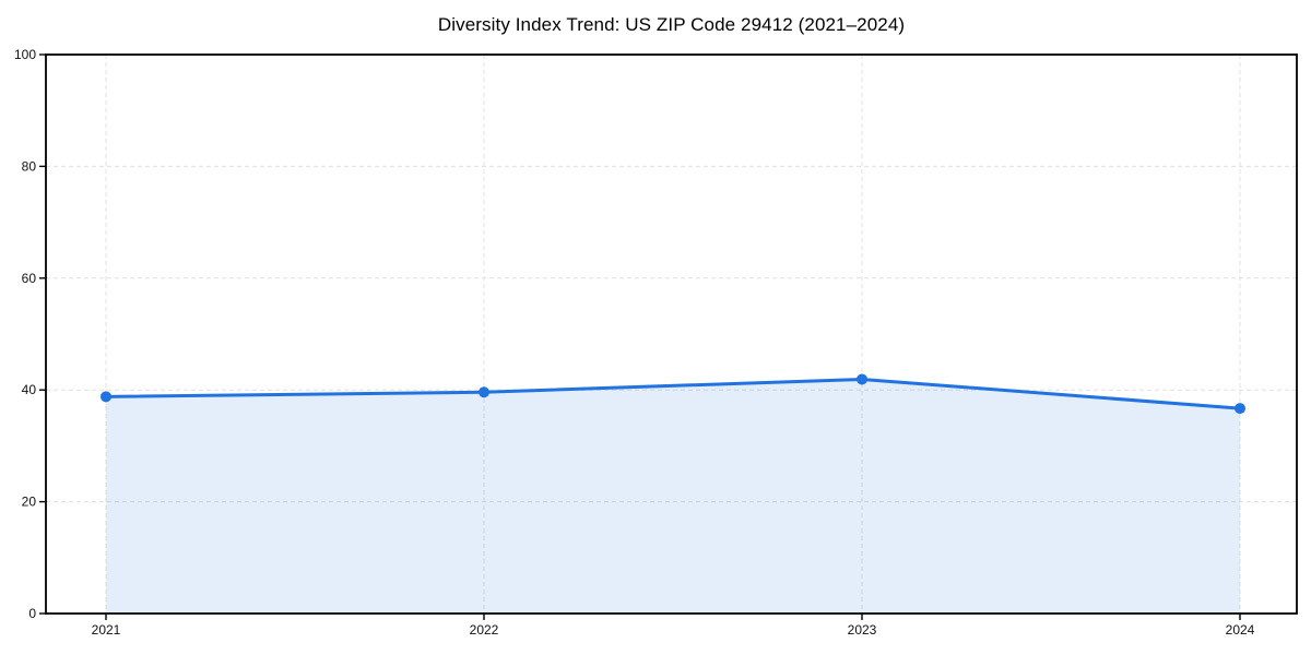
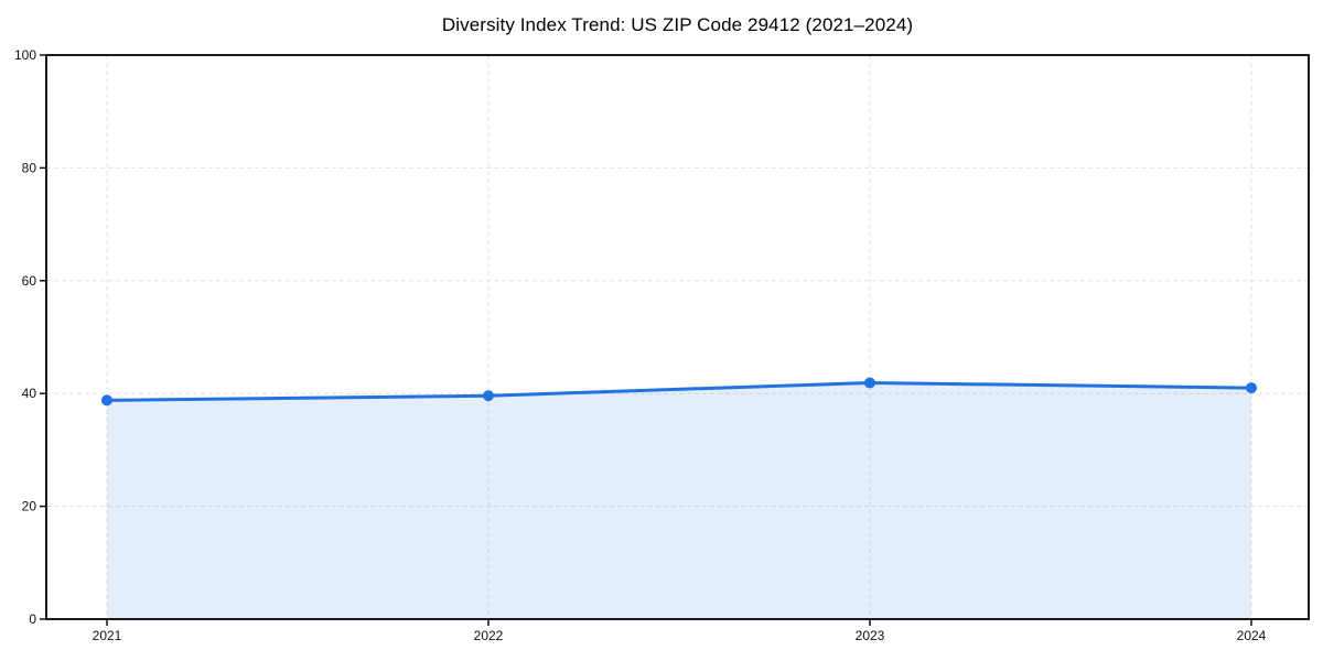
2024: 37 -> 41
